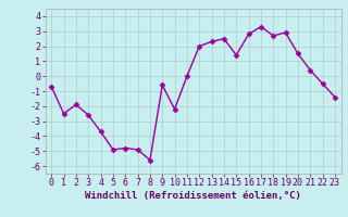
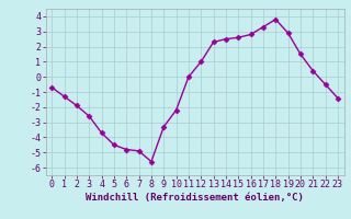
1: -2.5 -> -1.3
5: -4.9 -> -4.5
9: -0.6 -> -3.3
12: 2.0 -> 1.0
15: 1.4 -> 2.6
18: 2.7 -> 3.8
